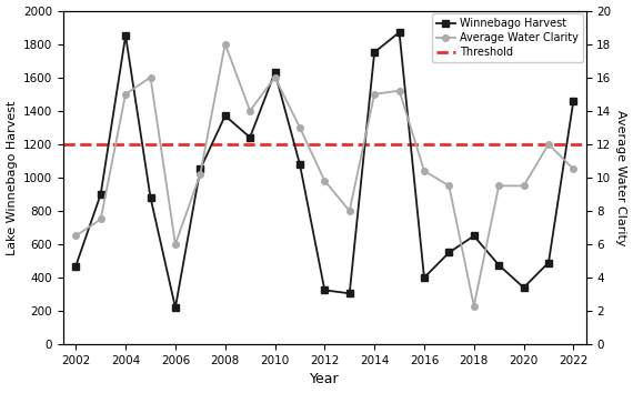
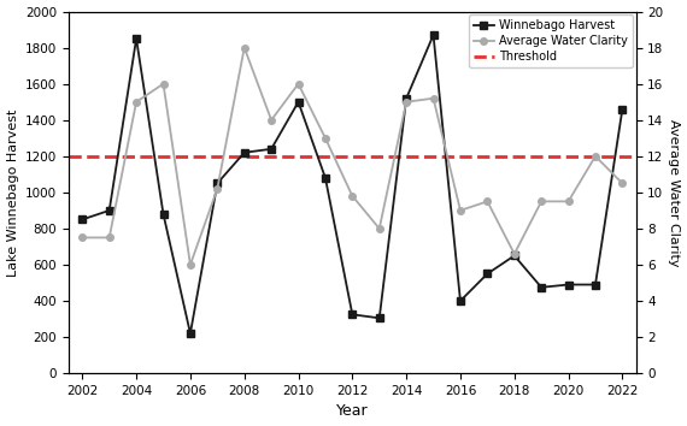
Winnebago Harvest/2002: 470 -> 850
Average Water Clarity/2002: 6.5 -> 7.5
Winnebago Harvest/2008: 1370 -> 1220
Winnebago Harvest/2010: 1630 -> 1500
Winnebago Harvest/2014: 1750 -> 1520
Average Water Clarity/2016: 10.4 -> 9.0
Average Water Clarity/2018: 2.3 -> 6.6
Winnebago Harvest/2020: 340 -> 490
